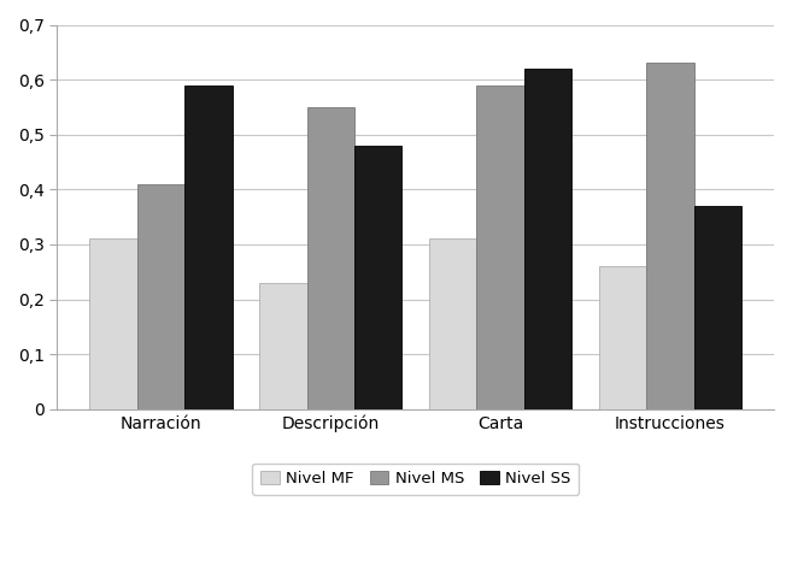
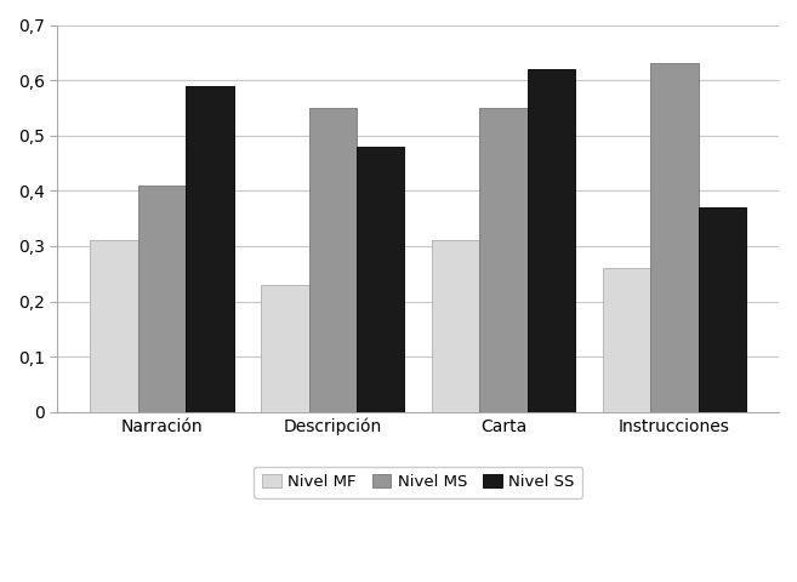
Nivel MS/Carta: 0,59 -> 0,55
